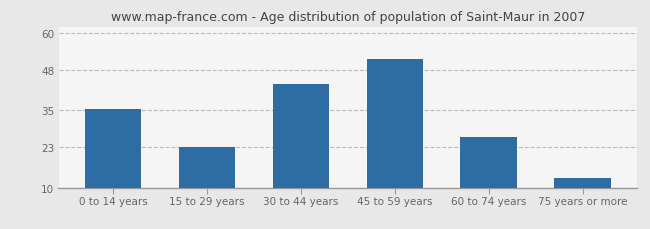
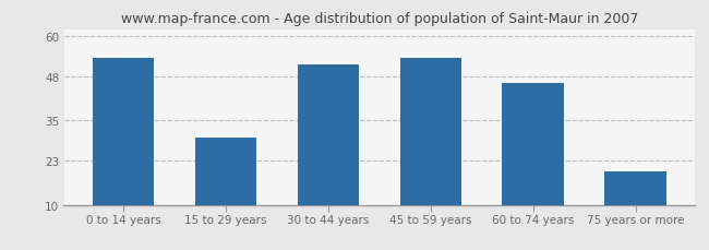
0 to 14 years: 35.5 -> 53.5
15 to 29 years: 23.2 -> 30.0
30 to 44 years: 43.5 -> 51.5
45 to 59 years: 51.5 -> 53.5
60 to 74 years: 26.5 -> 46.0
75 years or more: 13.0 -> 20.0
